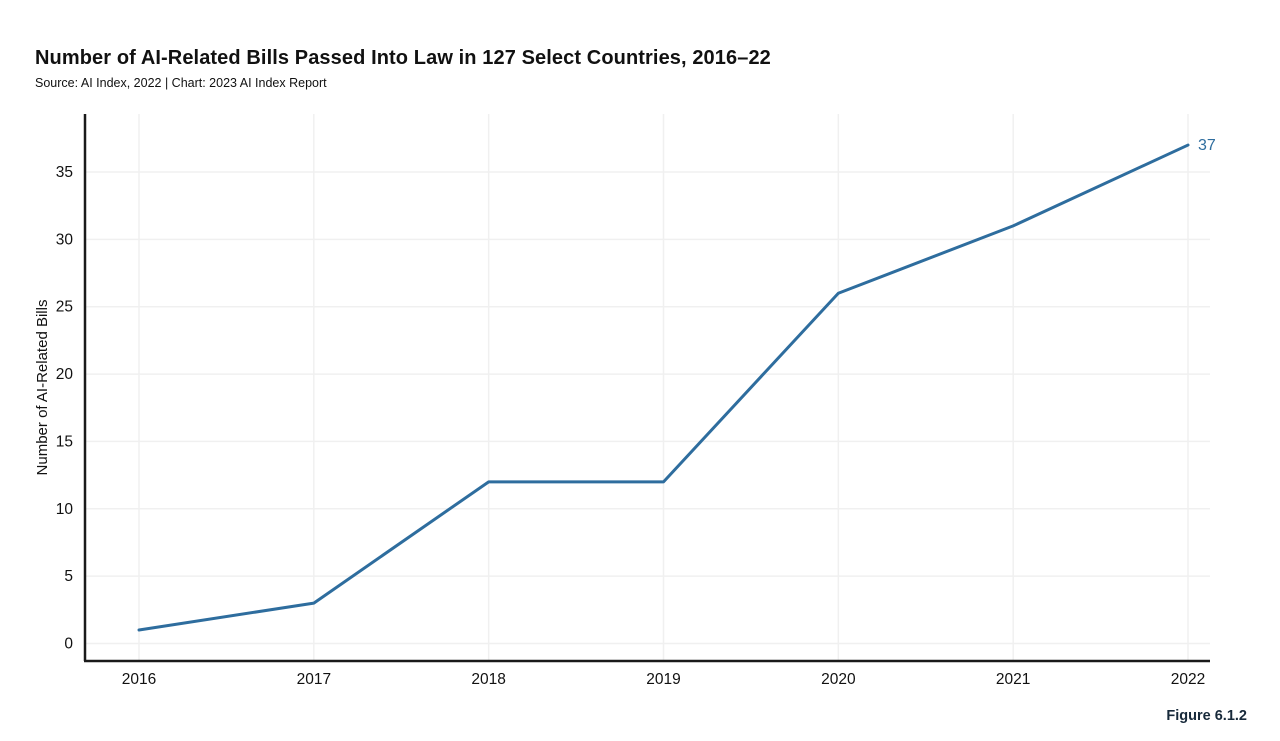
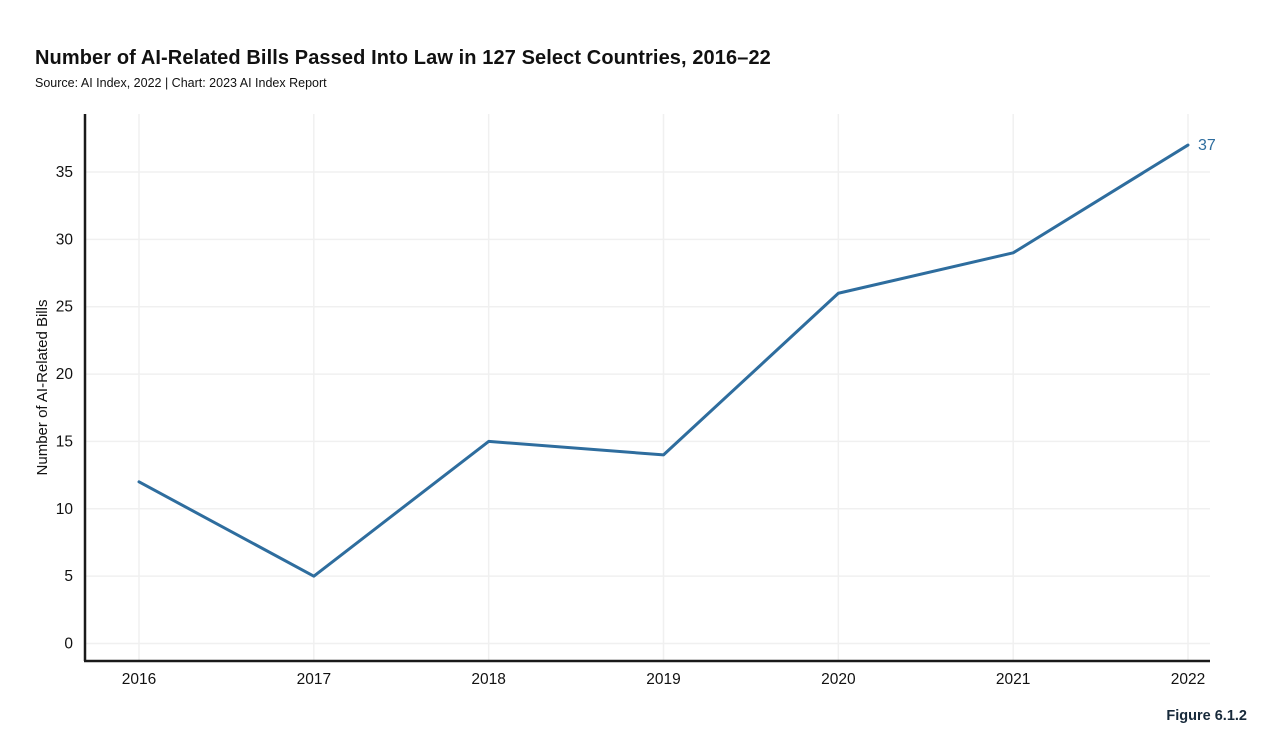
2016: 1 -> 12
2017: 3 -> 5
2018: 12 -> 15
2019: 12 -> 14
2021: 31 -> 29
